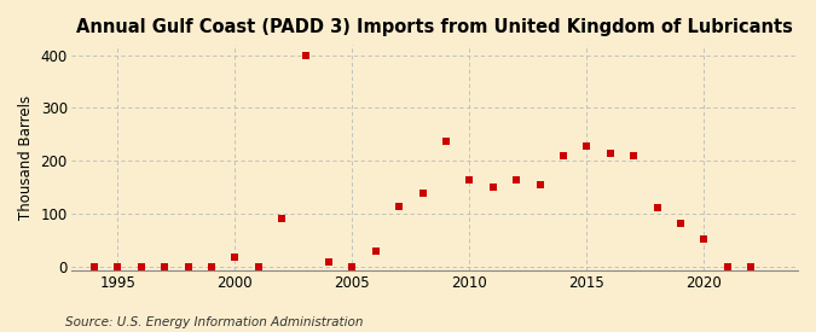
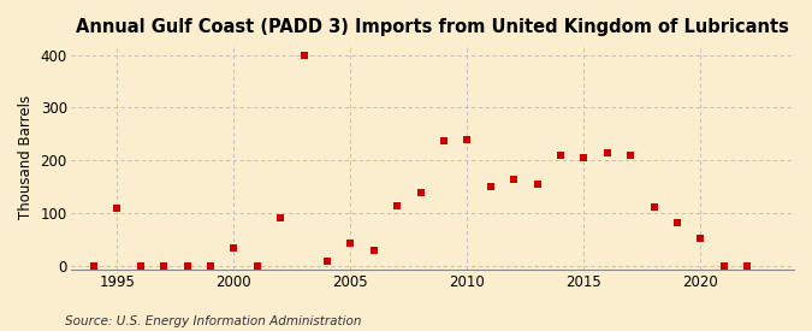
1995: 2 -> 110
2000: 20 -> 35
2005: 2 -> 45
2010: 165 -> 240
2015: 228 -> 205
